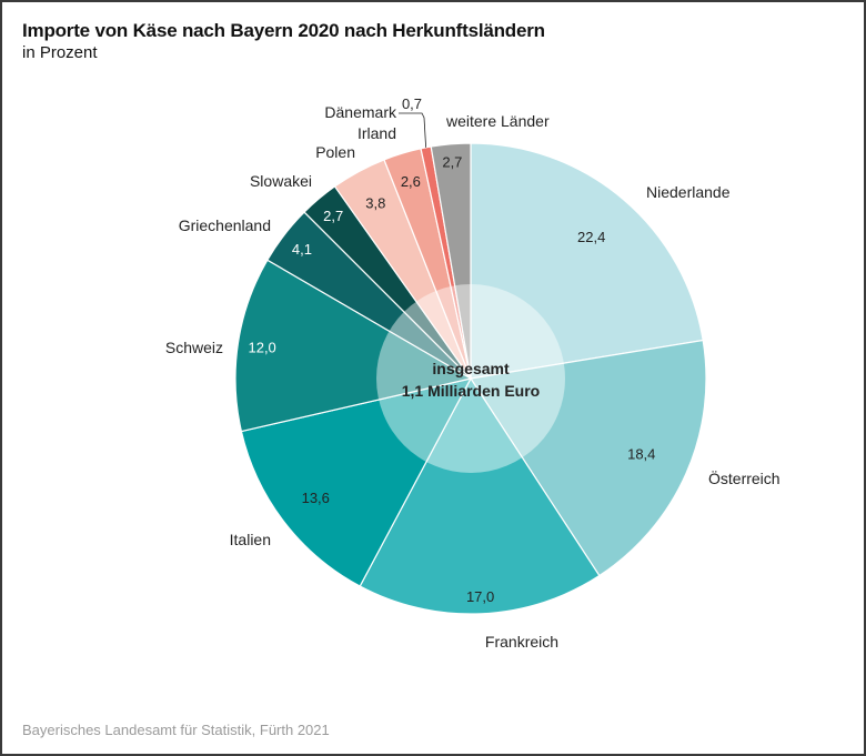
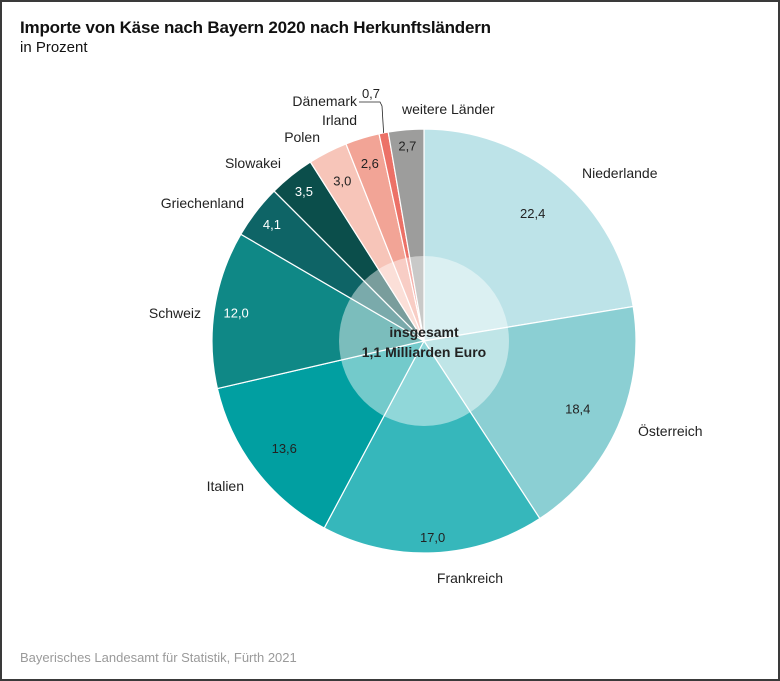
Slowakei: 2,7 -> 3,5
Polen: 3,8 -> 3,0
